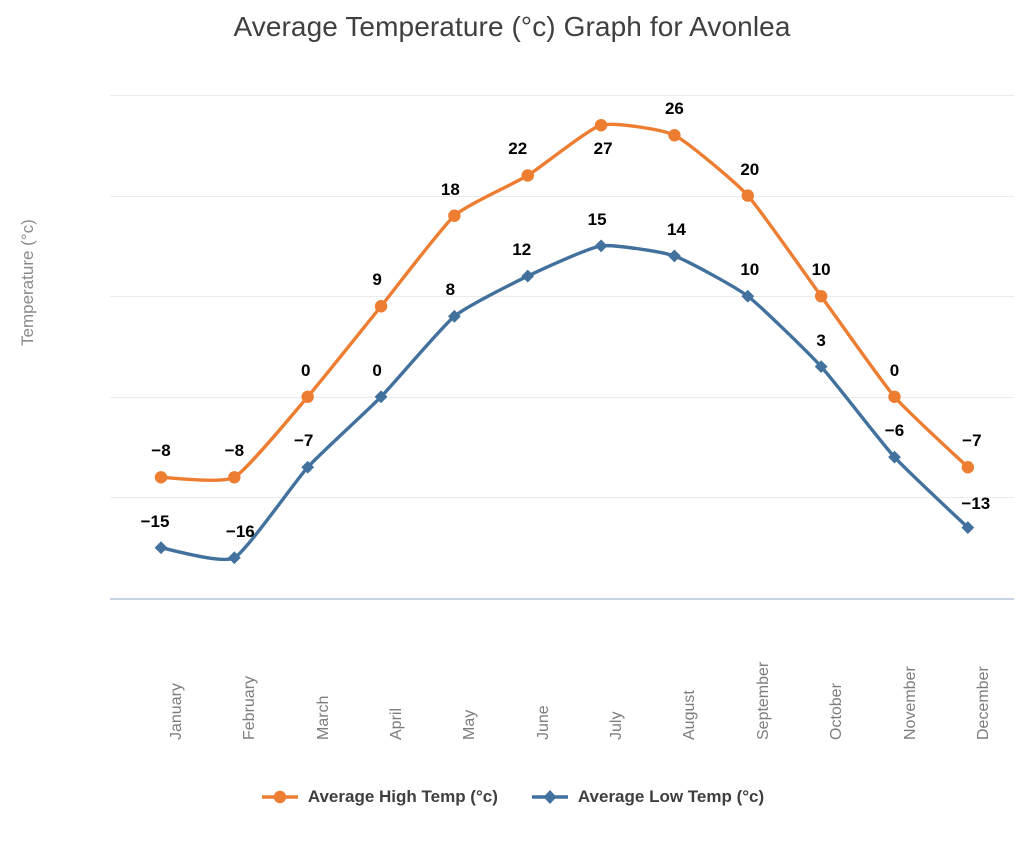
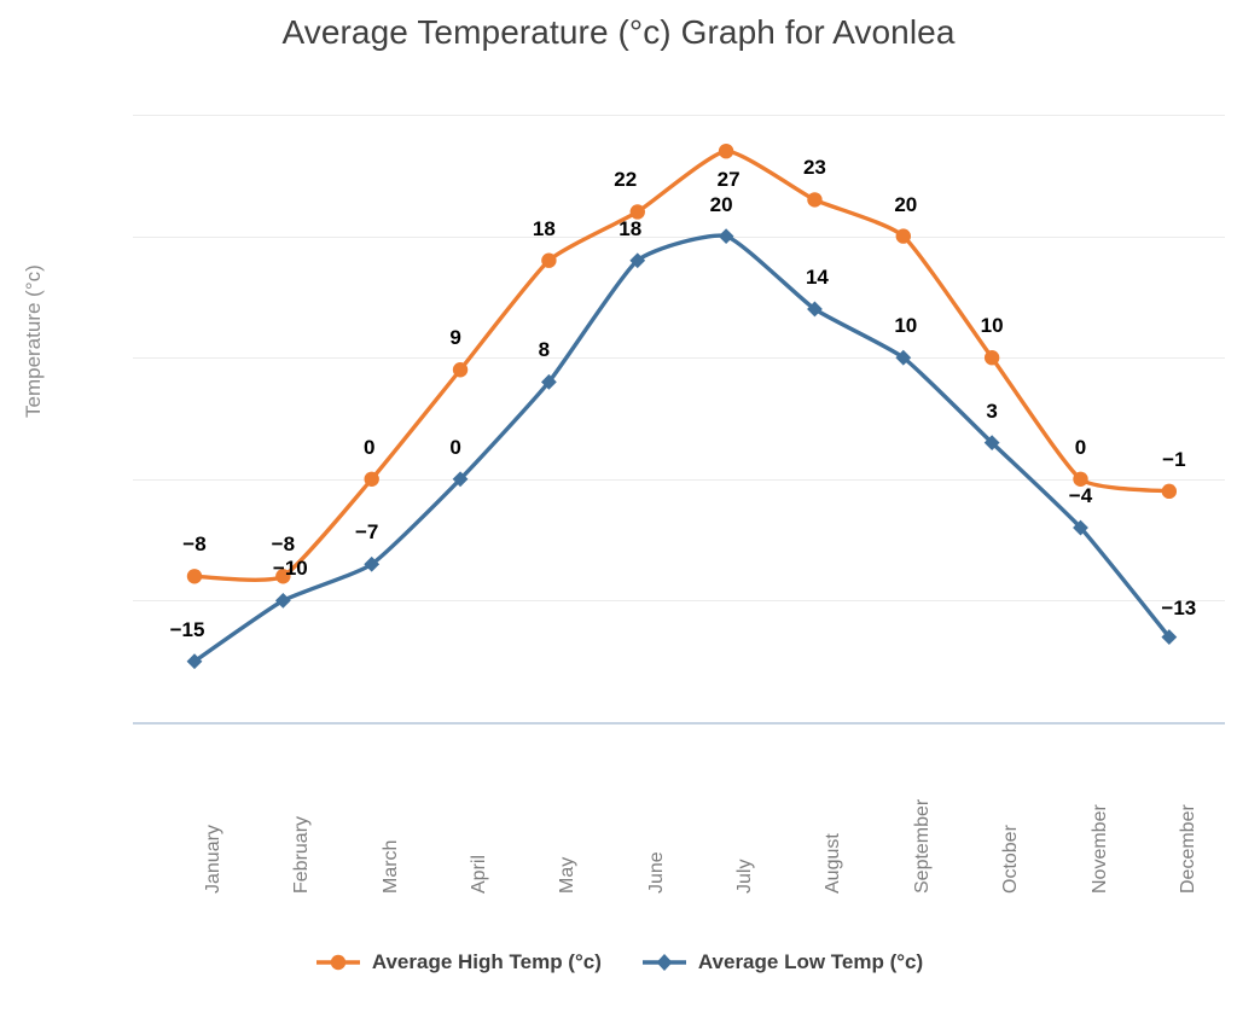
Average Low Temp (°c)/February: −16 -> −10
Average Low Temp (°c)/June: 12 -> 18
Average Low Temp (°c)/July: 15 -> 20
Average High Temp (°c)/August: 26 -> 23
Average Low Temp (°c)/November: −6 -> −4
Average High Temp (°c)/December: −7 -> −1
